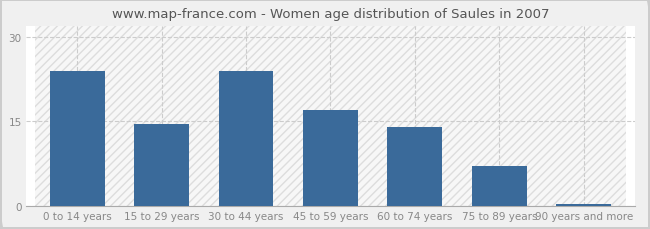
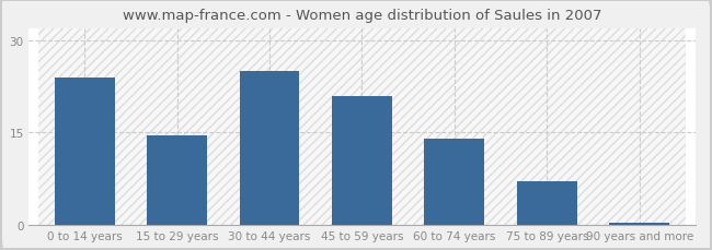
30 to 44 years: 24.0 -> 25.0
45 to 59 years: 17.0 -> 21.0
